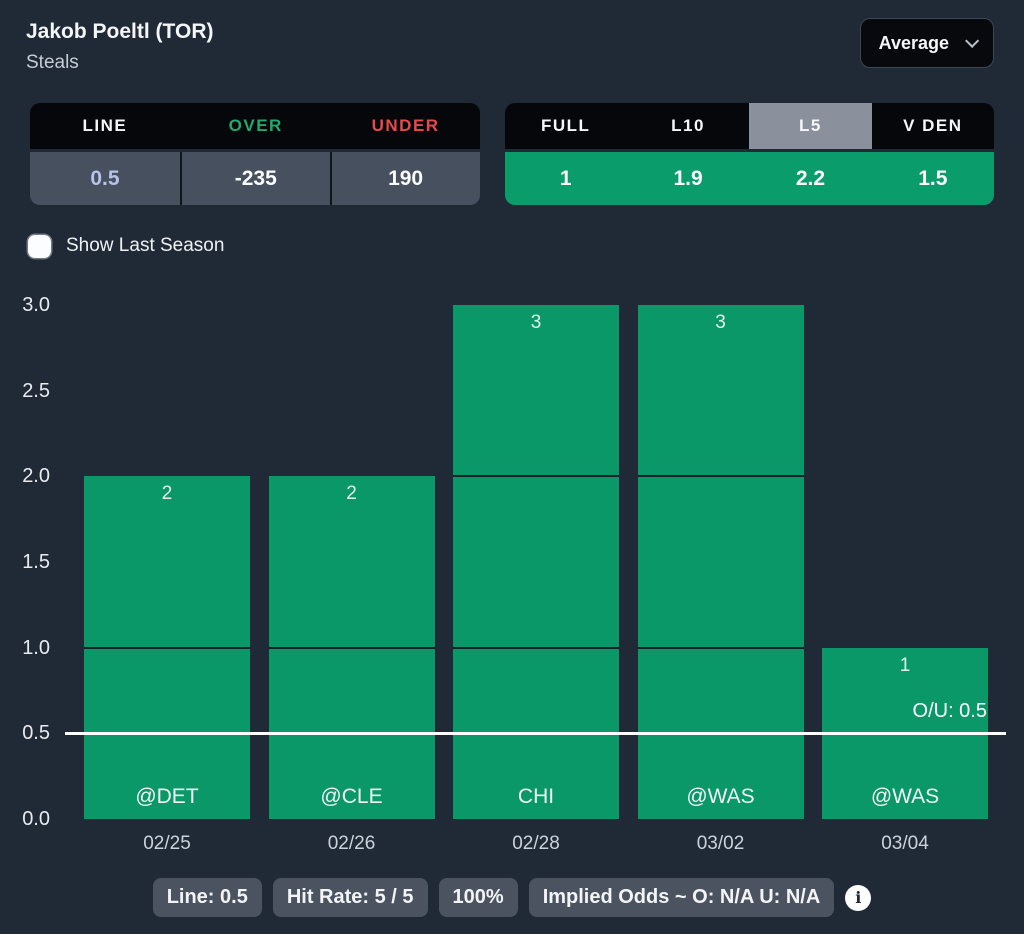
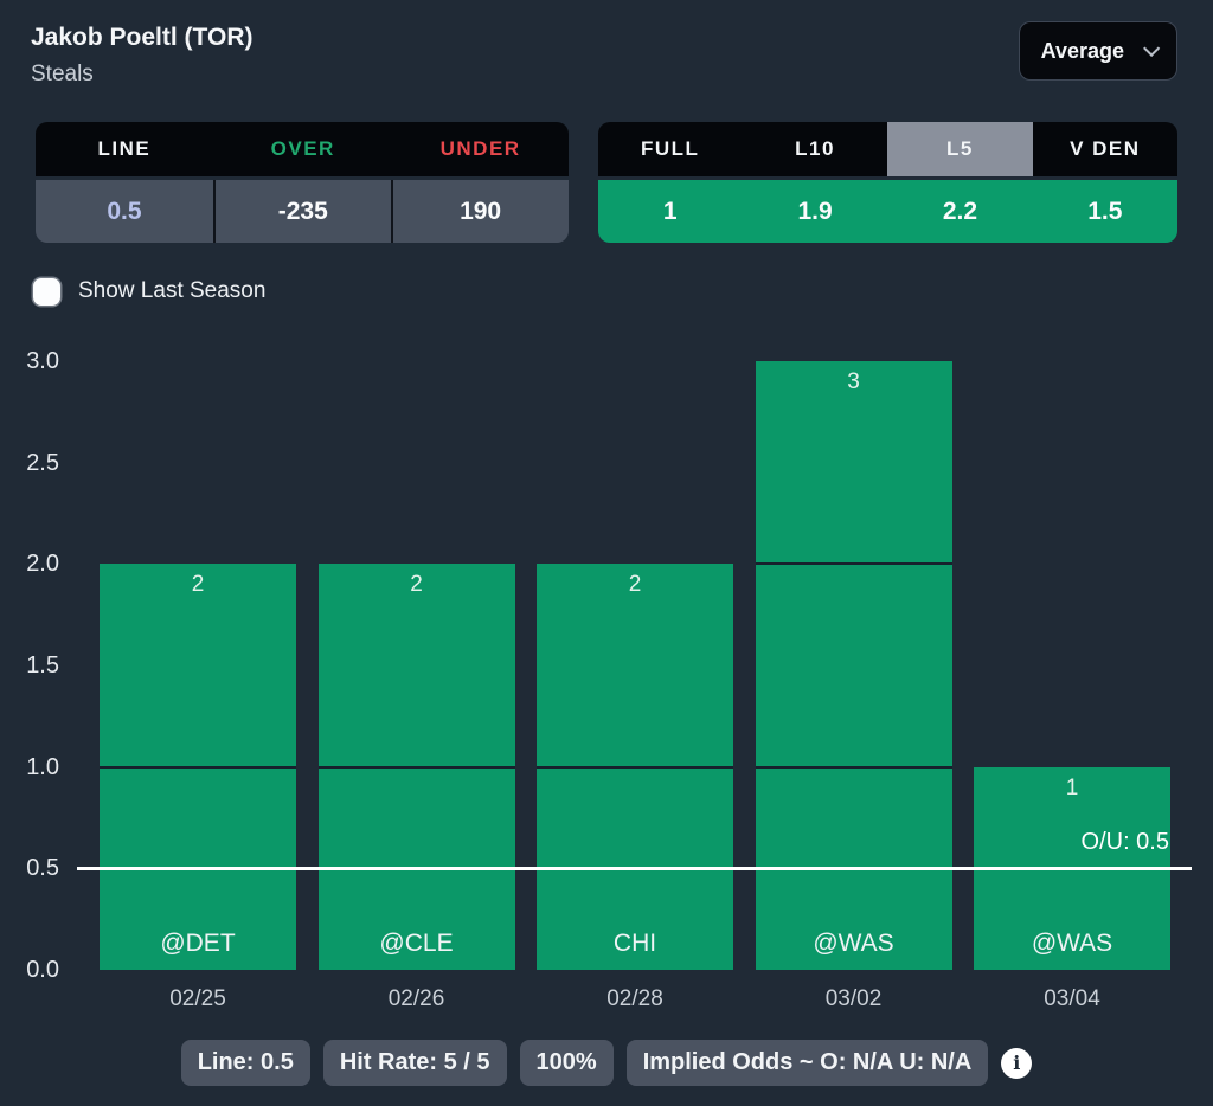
02/28: 3 -> 2
